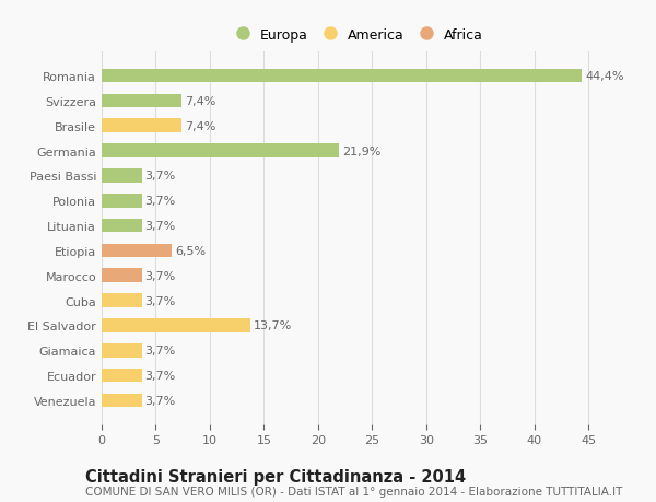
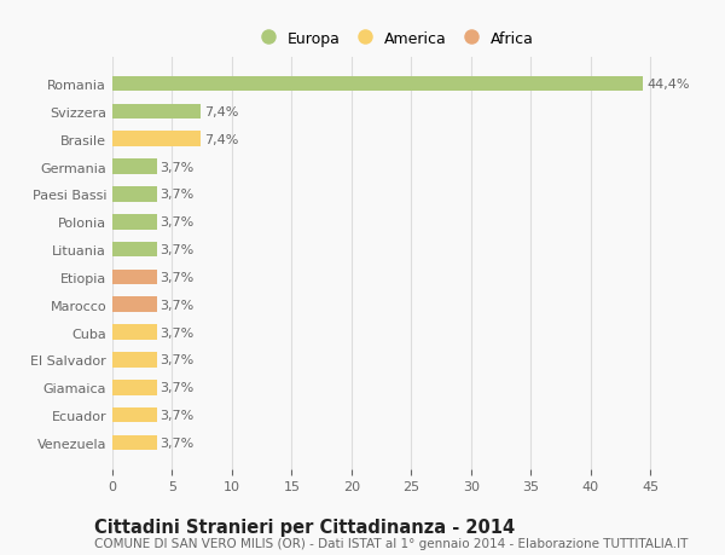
Germania: 21,9% -> 3,7%
Etiopia: 6,5% -> 3,7%
El Salvador: 13,7% -> 3,7%
